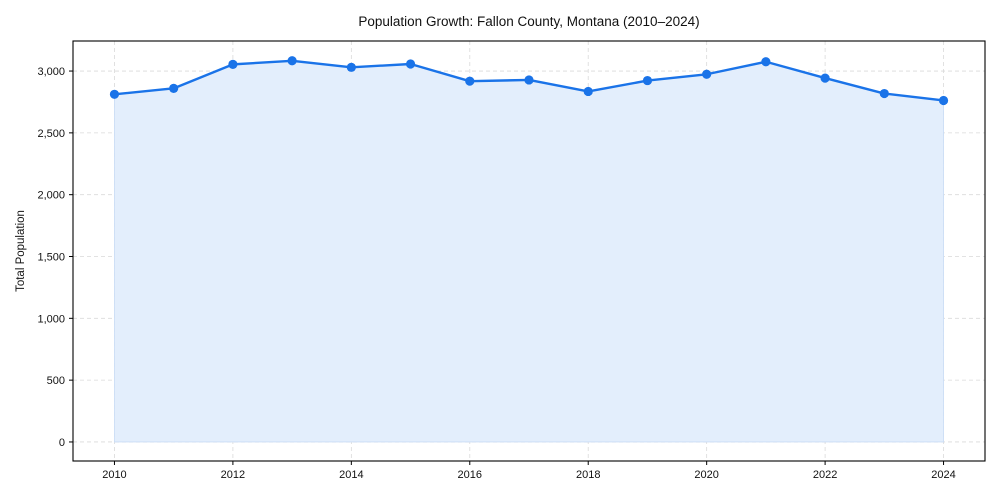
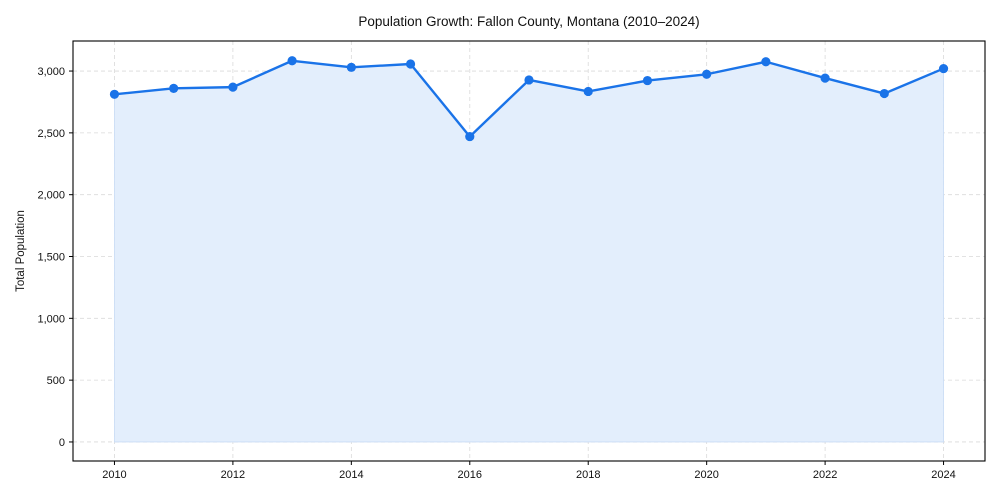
2012: 3050 -> 2870
2016: 2920 -> 2470
2024: 2760 -> 3020
